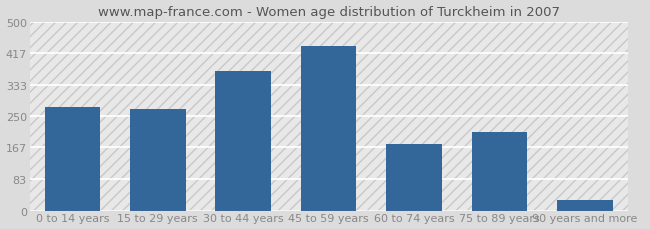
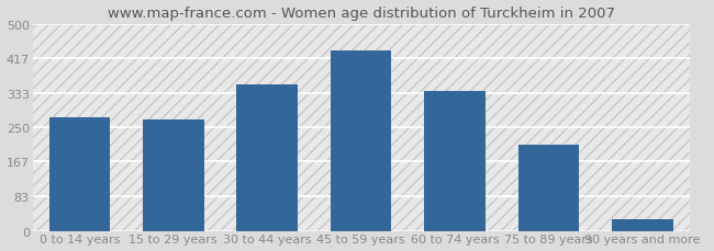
30 to 44 years: 370 -> 352
60 to 74 years: 175 -> 337
